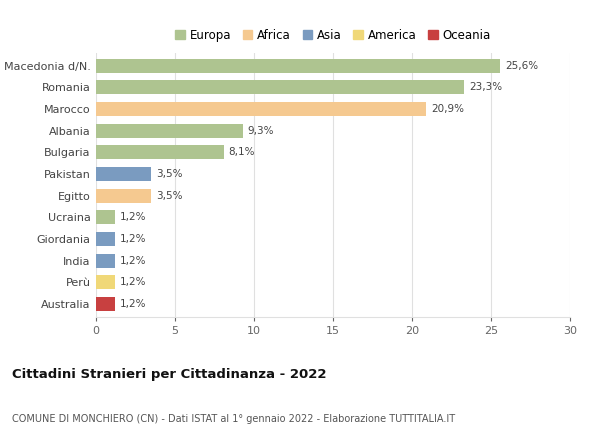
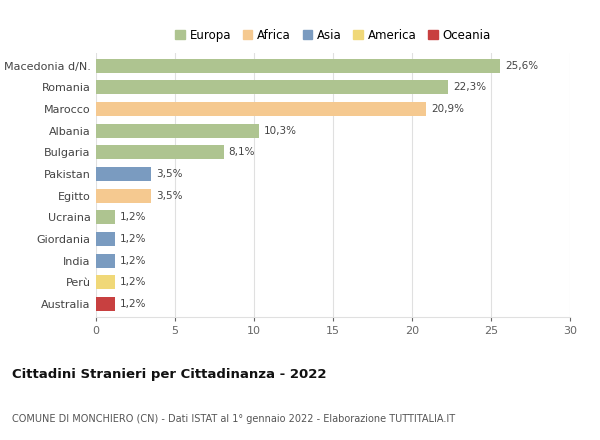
Romania: 23,3% -> 22,3%
Albania: 9,3% -> 10,3%
